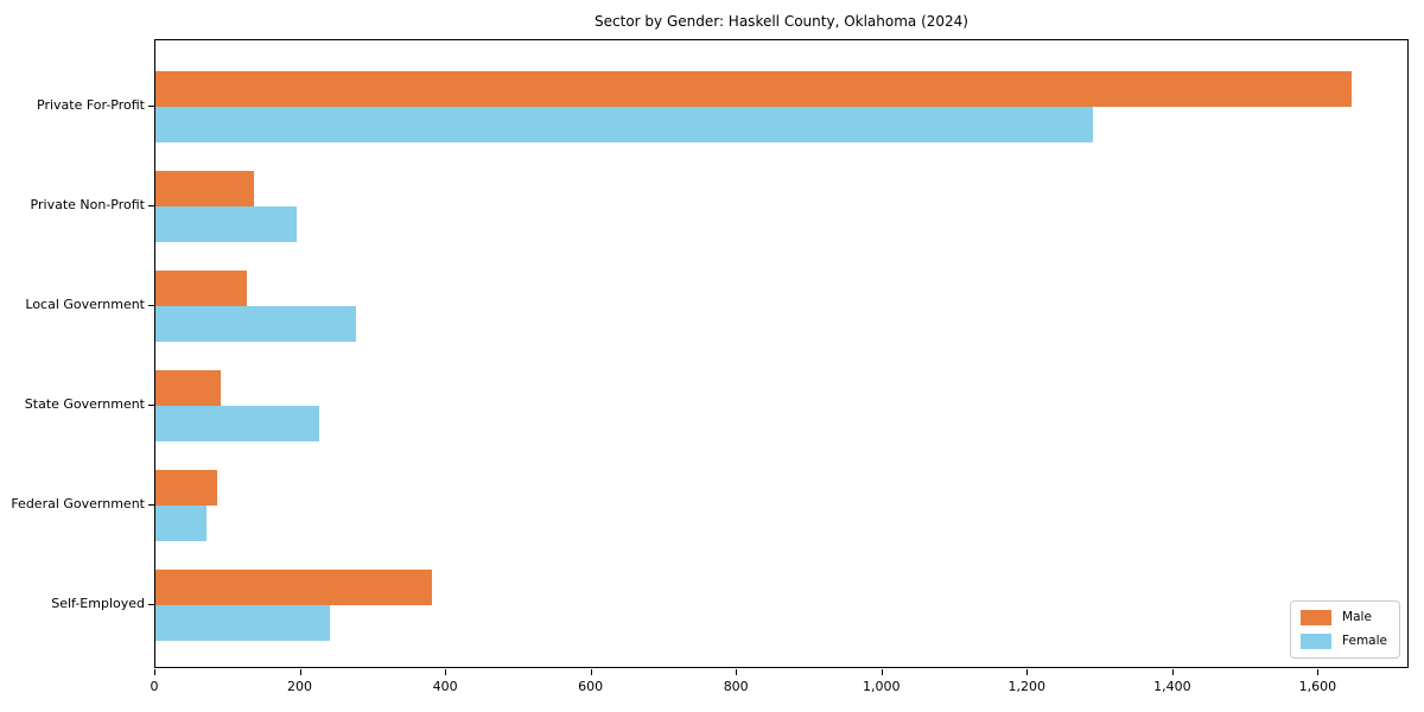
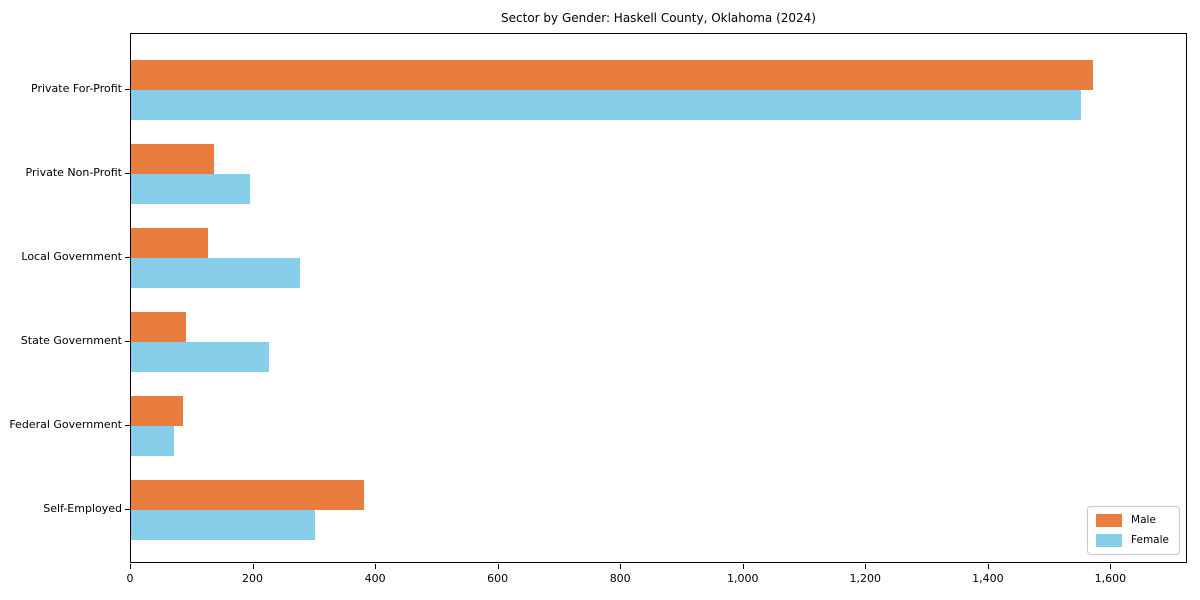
Male/Private For-Profit: 1640 -> 1570
Female/Private For-Profit: 1290 -> 1550
Female/Self-Employed: 240 -> 300
